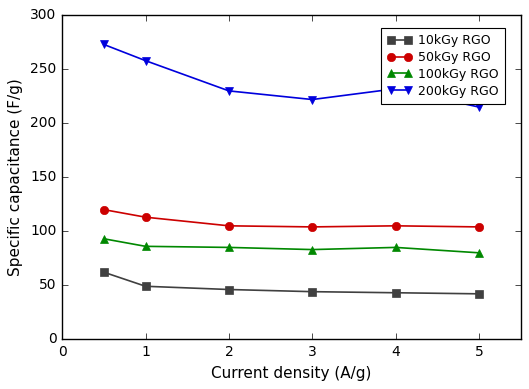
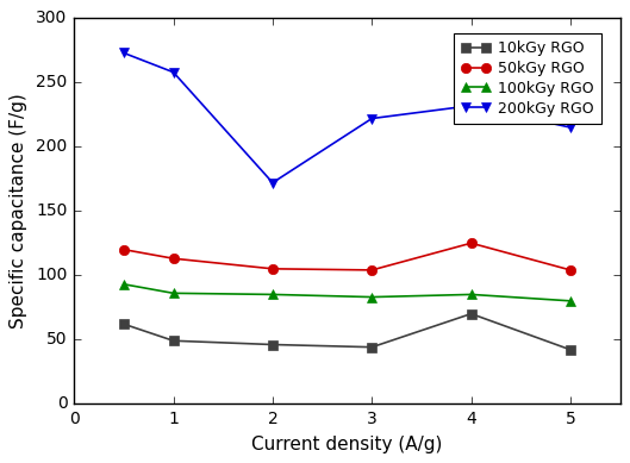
200kGy RGO/2: 230 -> 172
10kGy RGO/4: 43 -> 70
50kGy RGO/4: 105 -> 125
